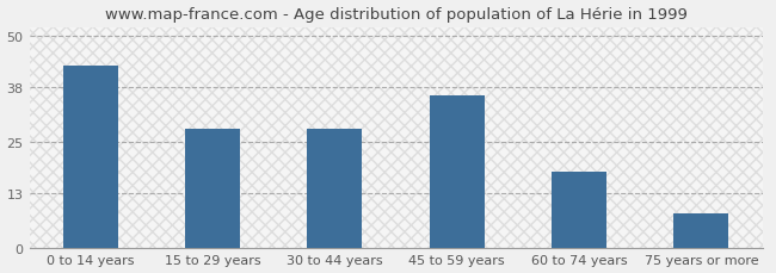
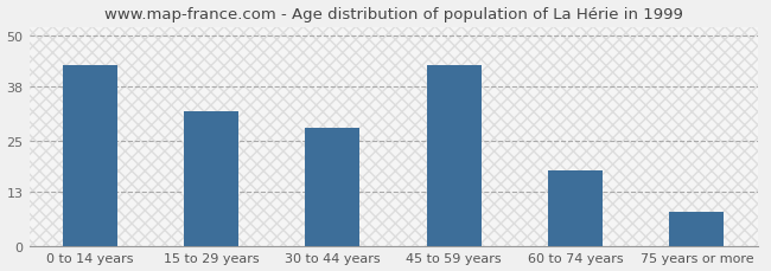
15 to 29 years: 28 -> 32
45 to 59 years: 36 -> 43
